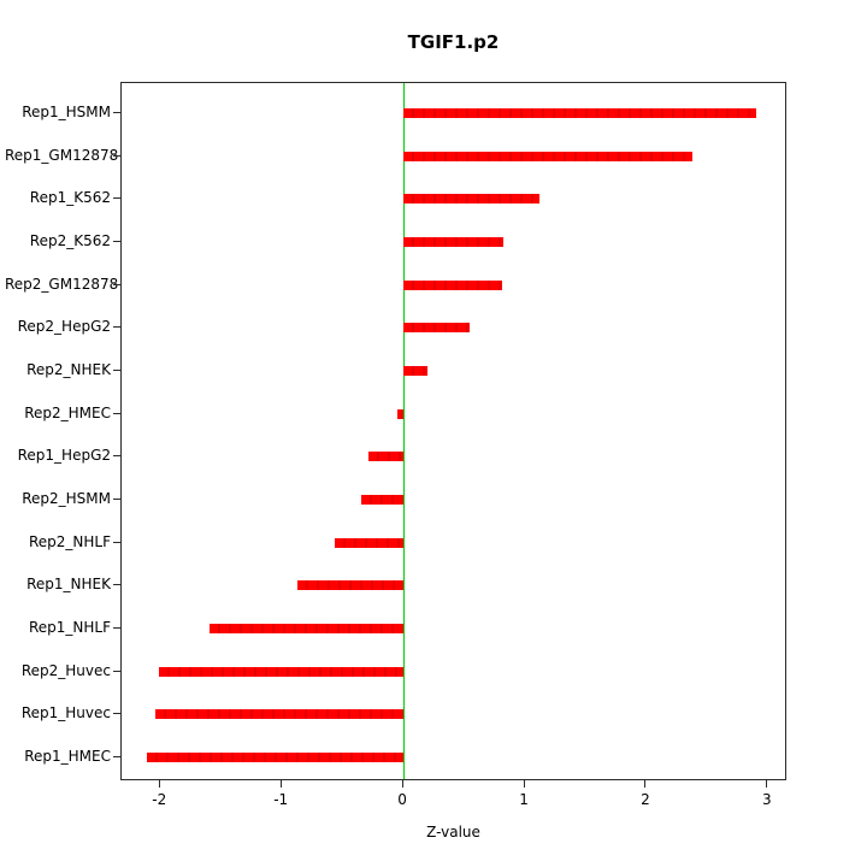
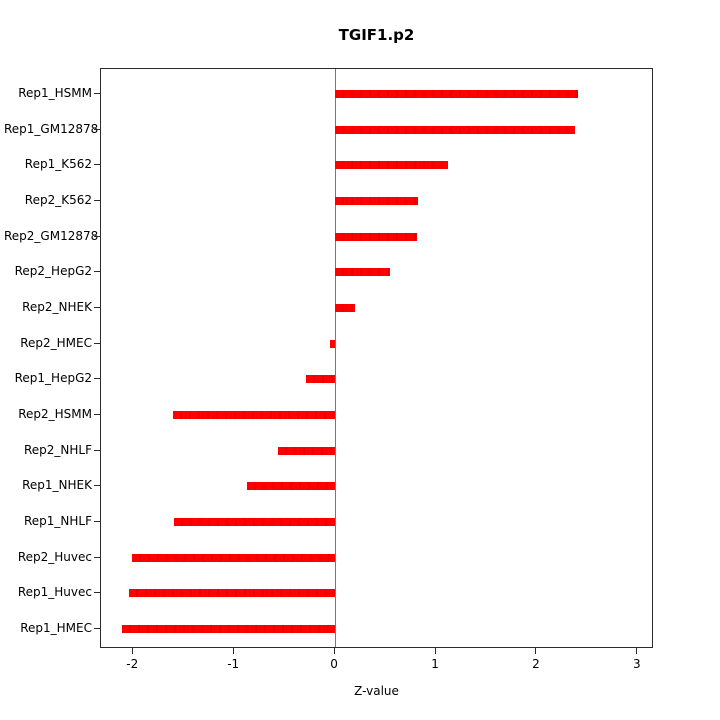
Rep1_HSMM: 2.90 -> 2.41
Rep2_HSMM: -0.35 -> -1.61
